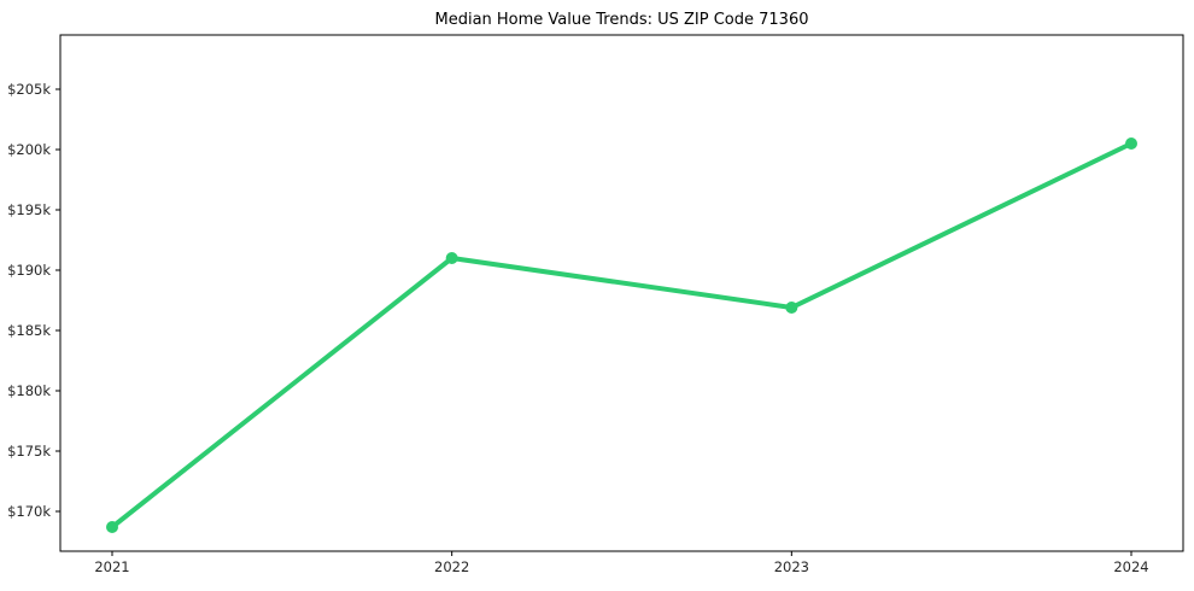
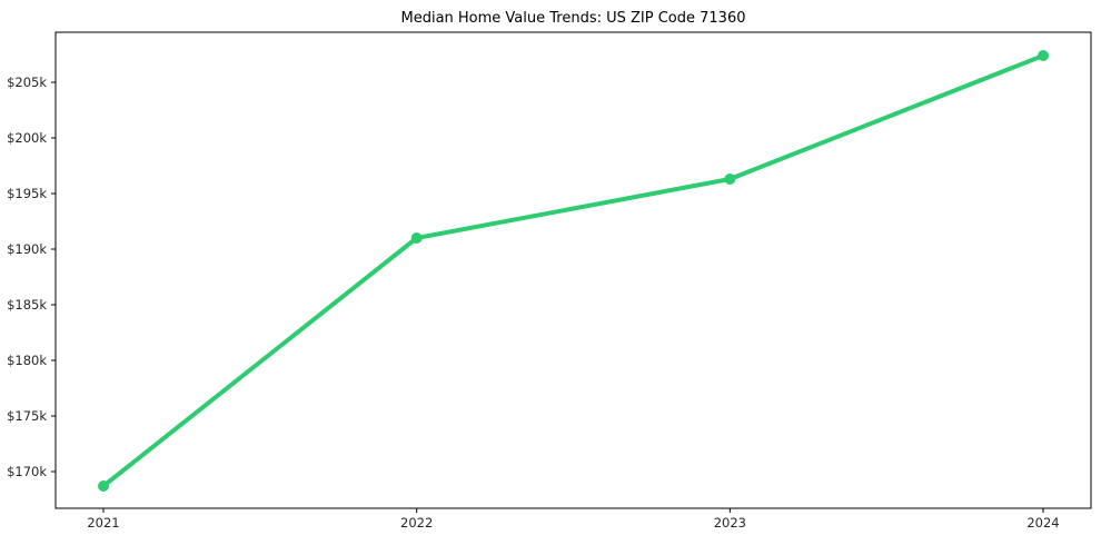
2023: $186.9k -> $196.3k
2024: $200.5k -> $207.4k
